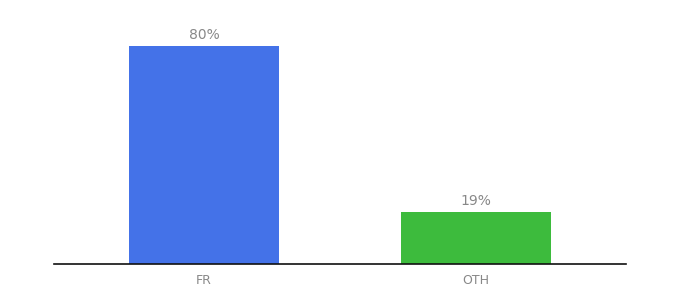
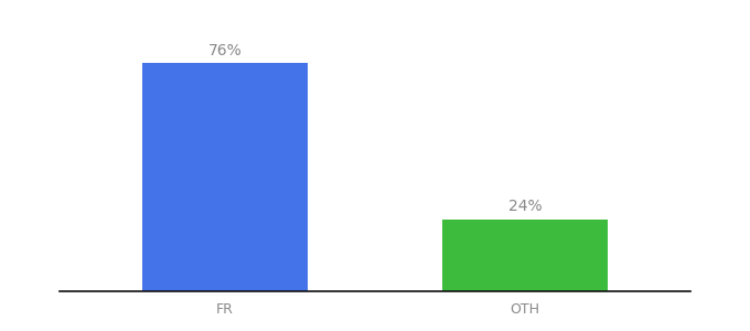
FR: 80% -> 76%
OTH: 19% -> 24%
